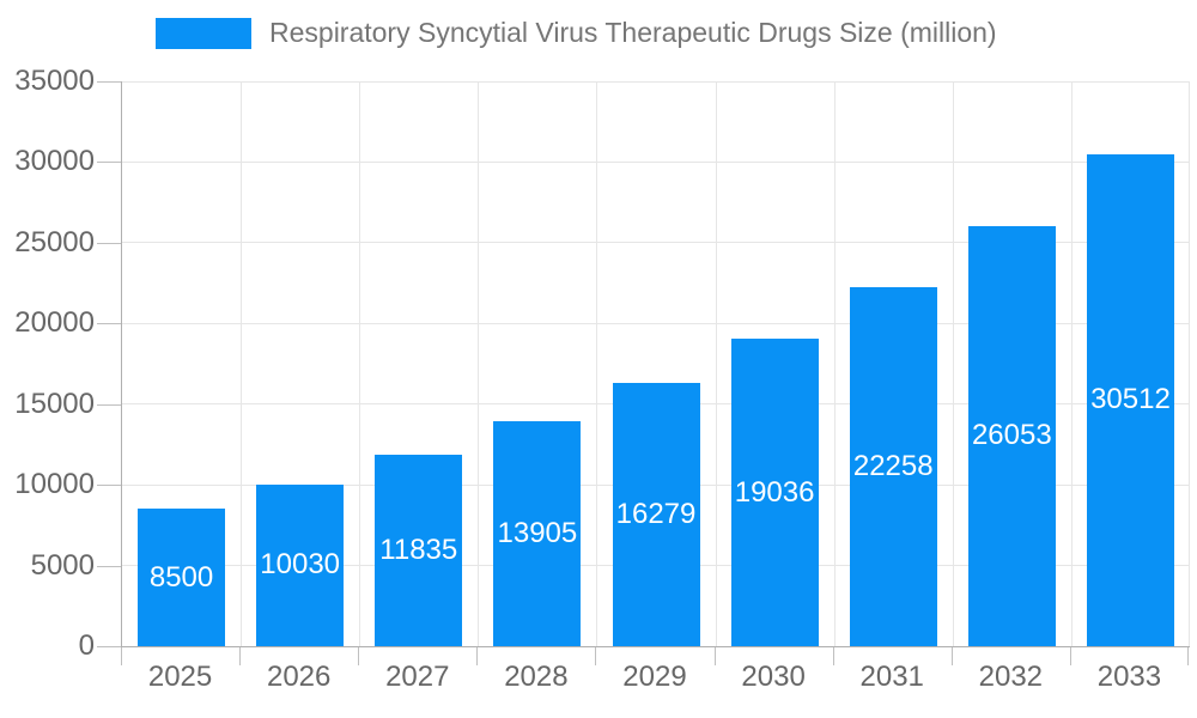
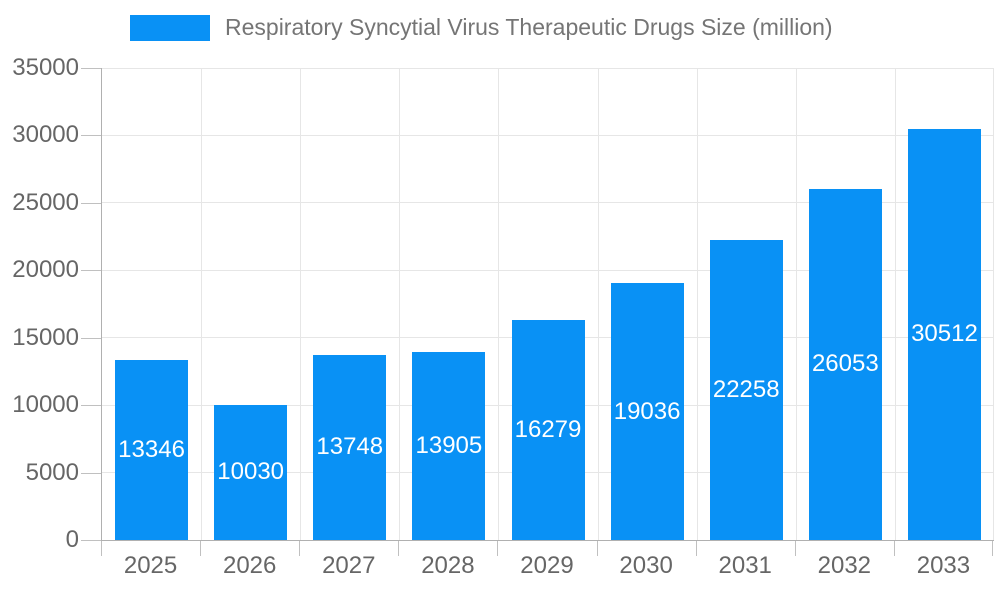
2025: 8500 -> 13346
2027: 11835 -> 13748
